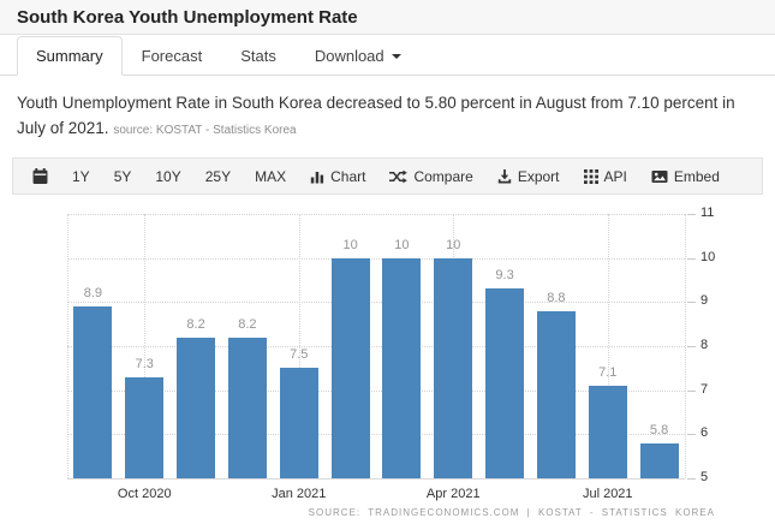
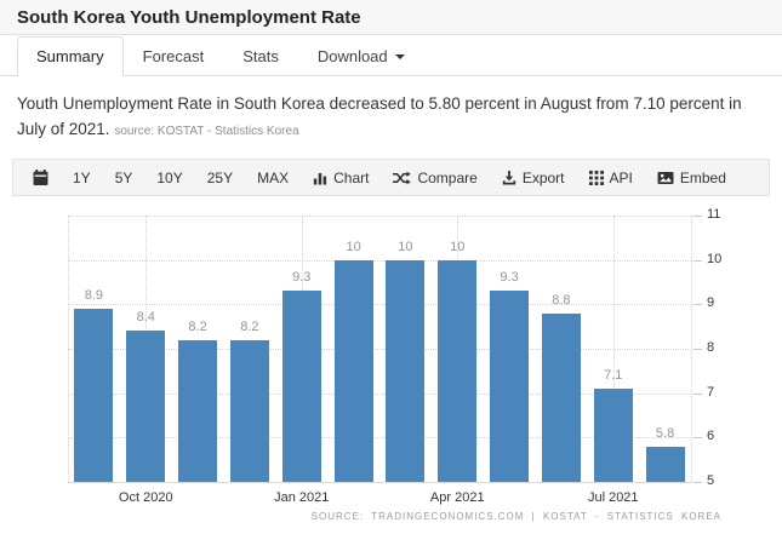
Oct 2020: 7.3 -> 8.4
Jan 2021: 7.5 -> 9.3
